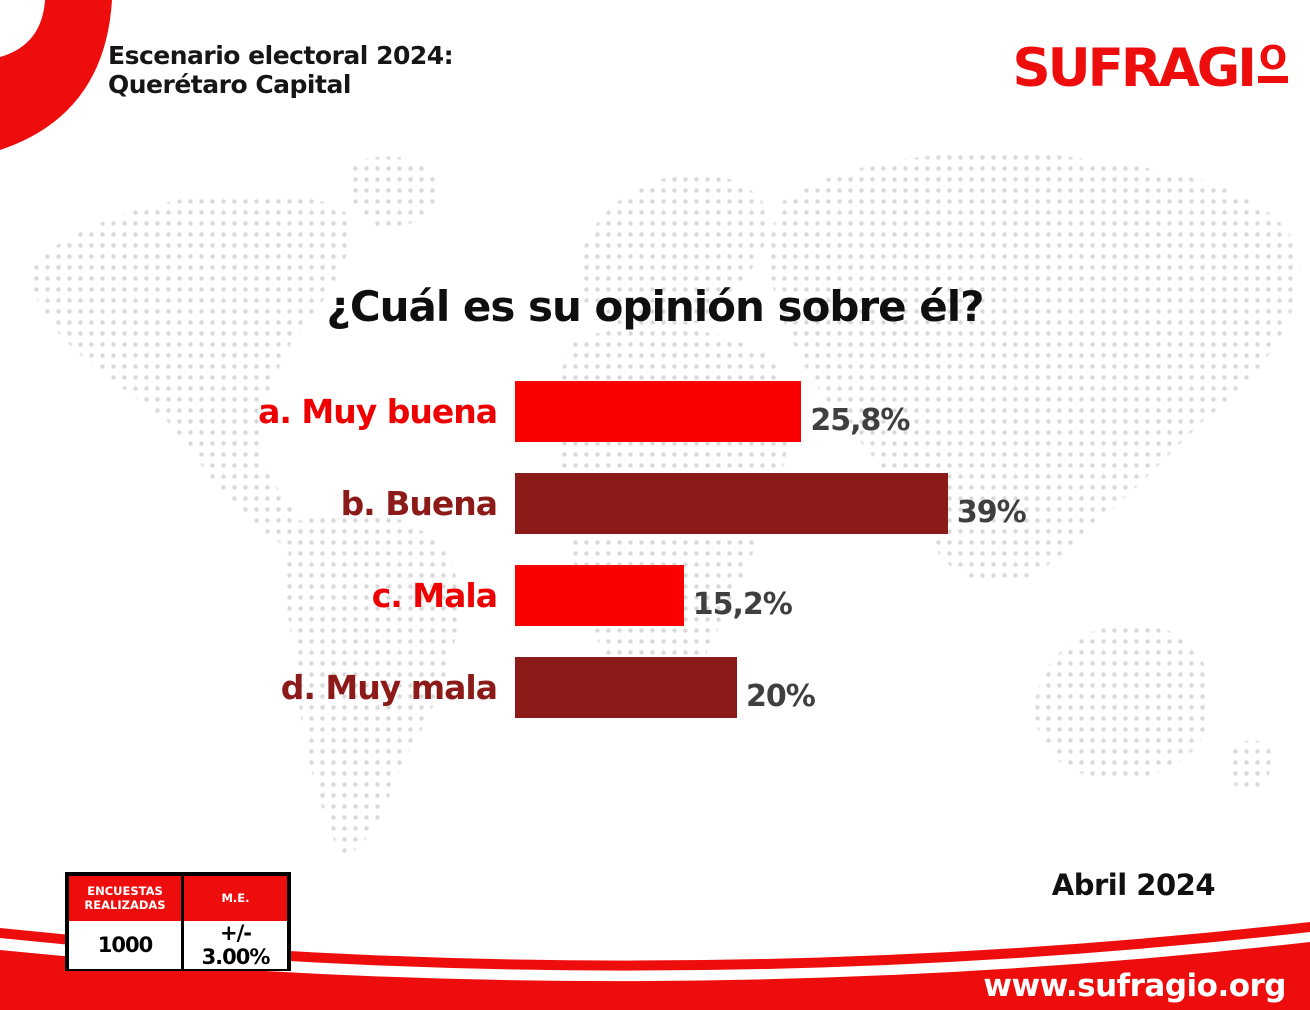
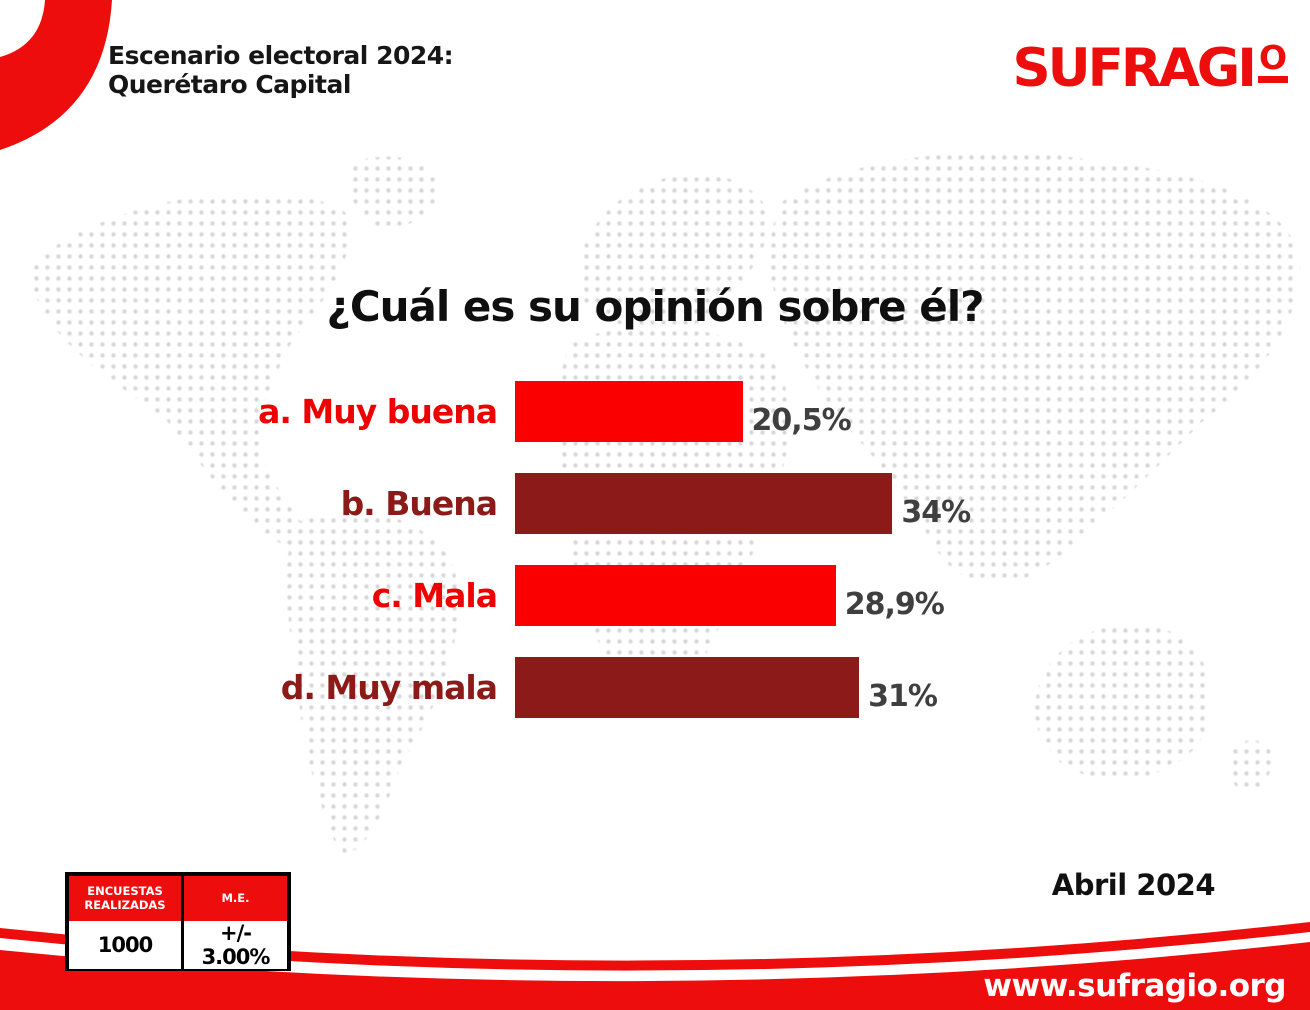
a. Muy buena: 25,8% -> 20,5%
b. Buena: 39% -> 34%
c. Mala: 15,2% -> 28,9%
d. Muy mala: 20% -> 31%
